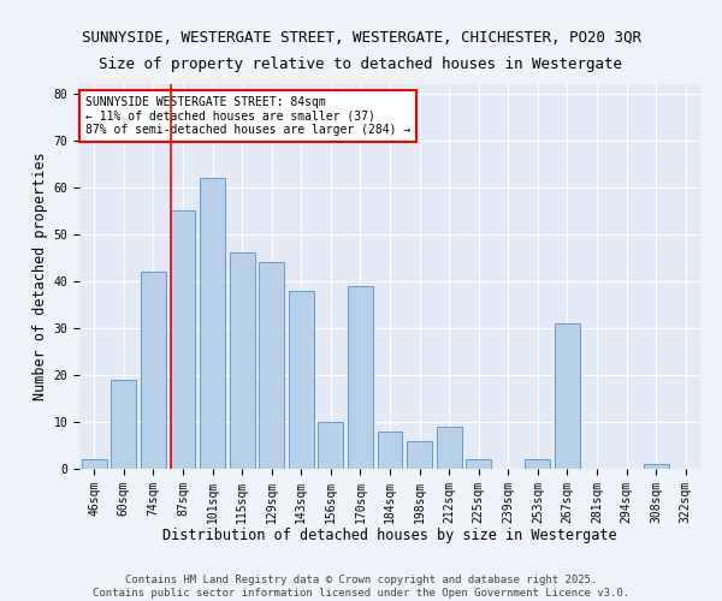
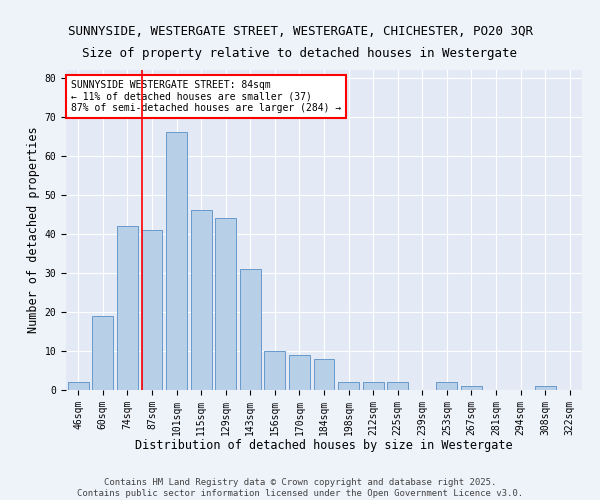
87sqm: 55 -> 41
101sqm: 62 -> 66
143sqm: 38 -> 31
170sqm: 39 -> 9
198sqm: 6 -> 2
212sqm: 9 -> 2
267sqm: 31 -> 1
